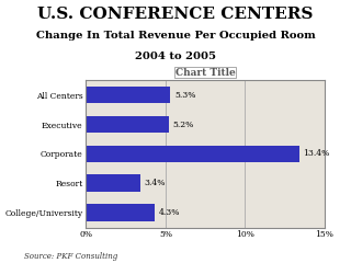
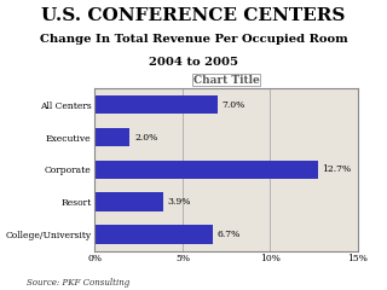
All Centers: 5.3% -> 7.0%
Executive: 5.2% -> 2.0%
Corporate: 13.4% -> 12.7%
Resort: 3.4% -> 3.9%
College/University: 4.3% -> 6.7%
